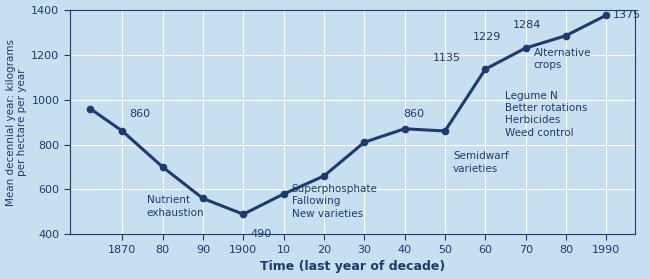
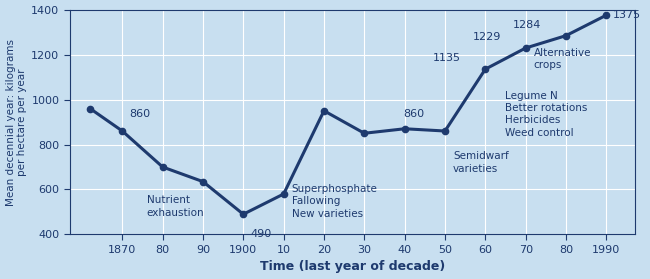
90: 560 -> 635
20: 660 -> 950
30: 810 -> 850
